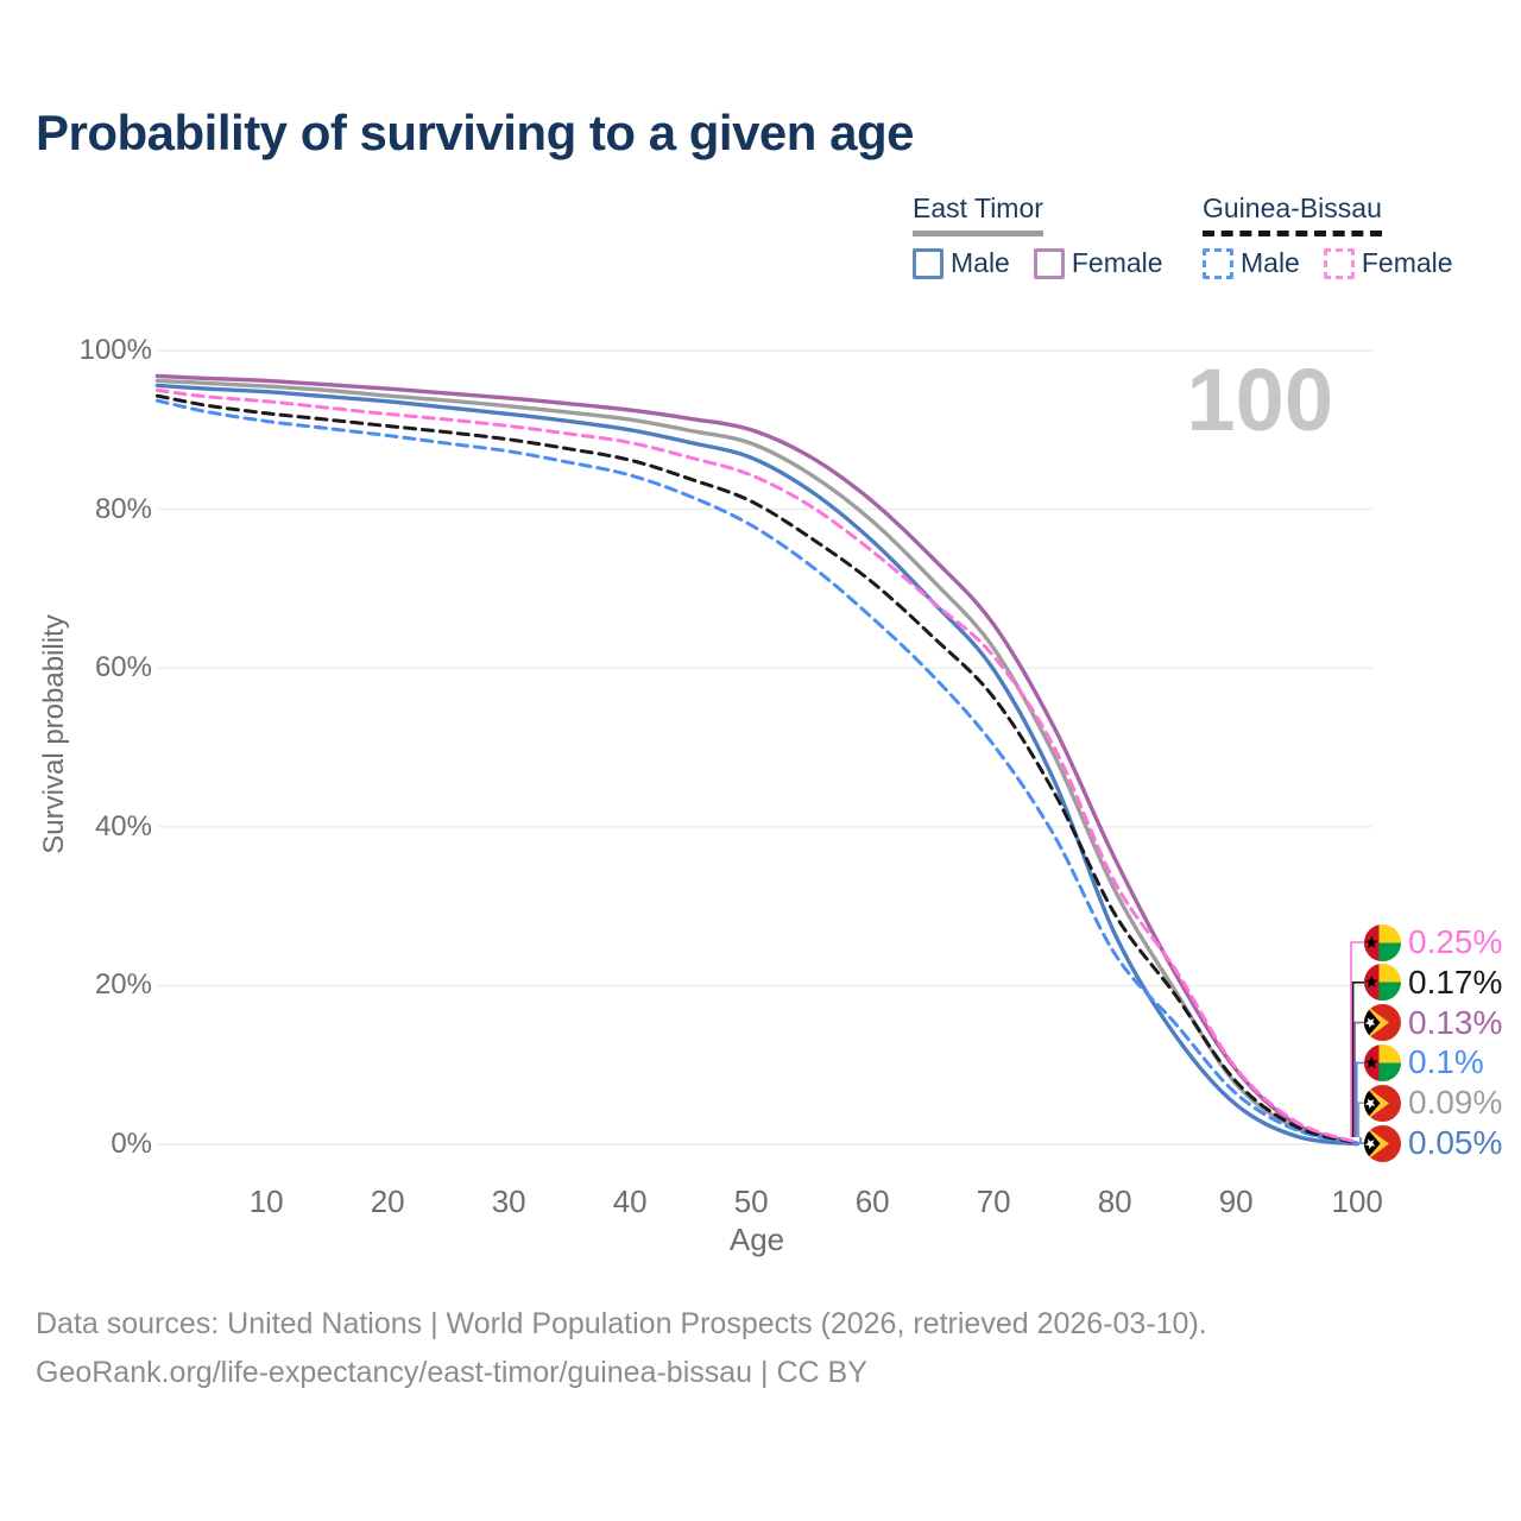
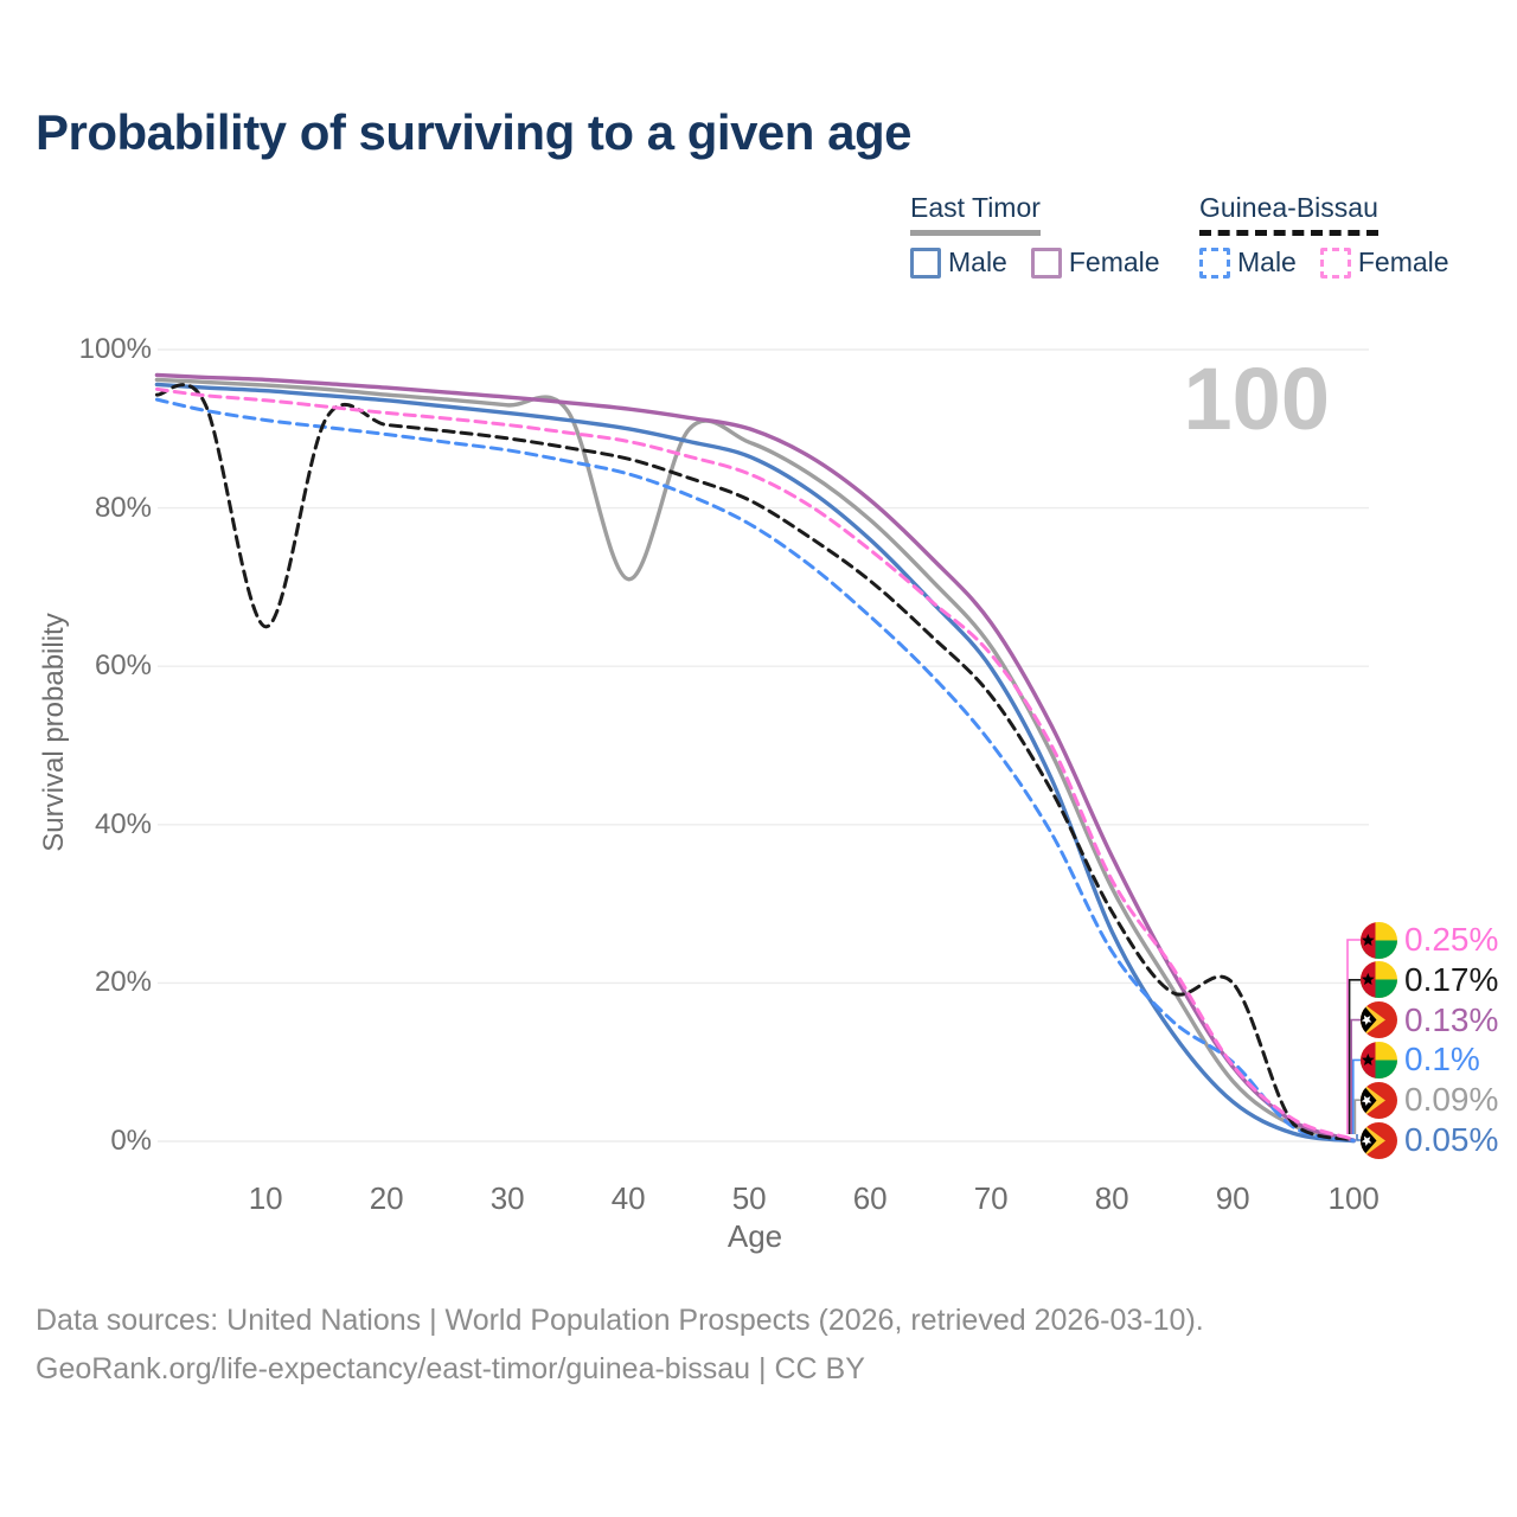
Guinea-Bissau/10: 92% -> 65%
East Timor/40: 91% -> 71%
Guinea-Bissau Male/90: 6% -> 10%
Guinea-Bissau/90: 8% -> 20%
